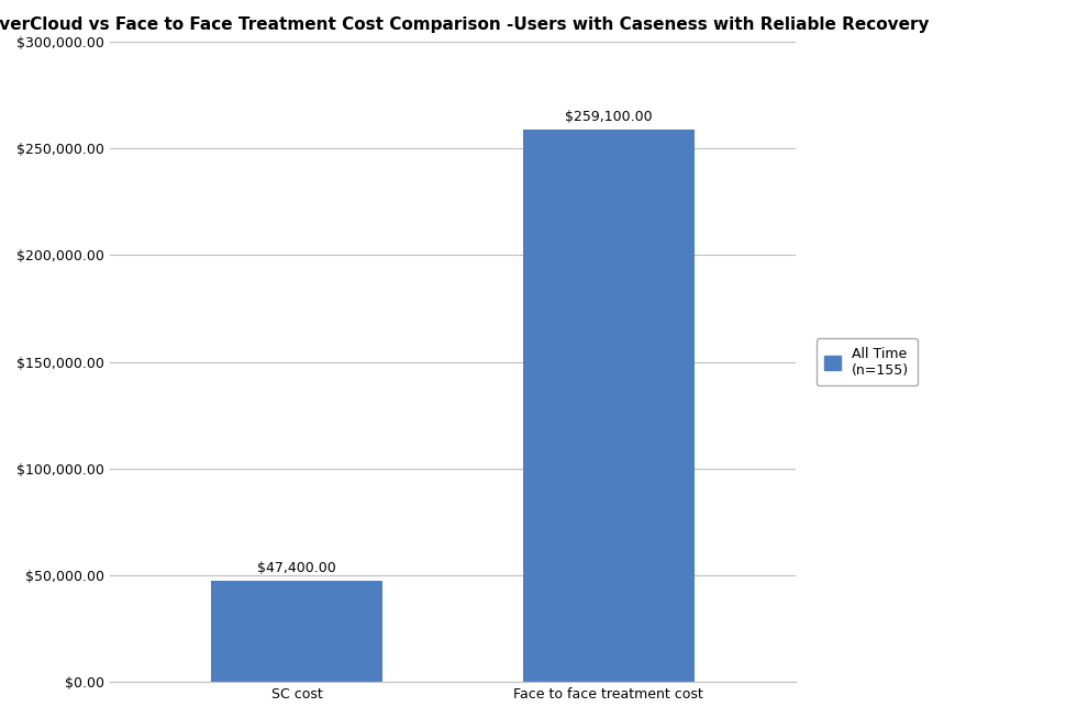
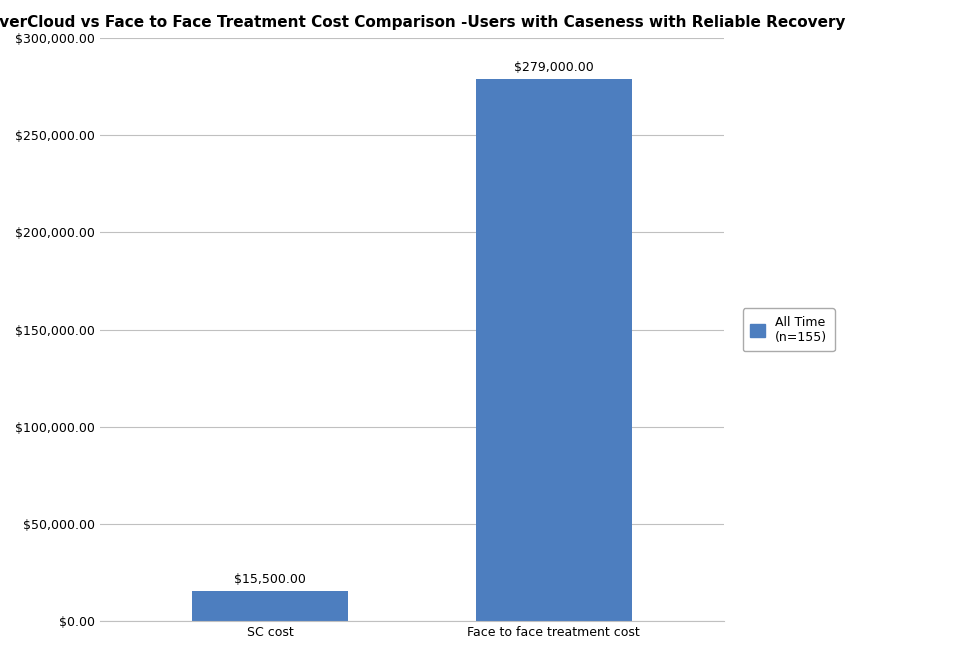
SC cost: $47,400.00 -> $15,500.00
Face to face treatment cost: $259,100.00 -> $279,000.00
